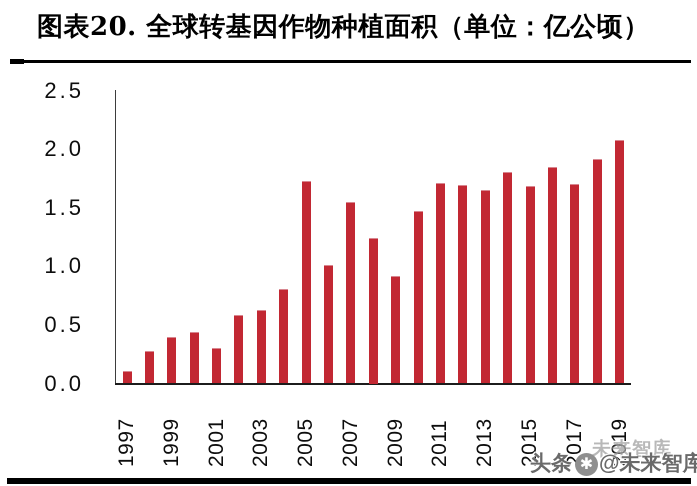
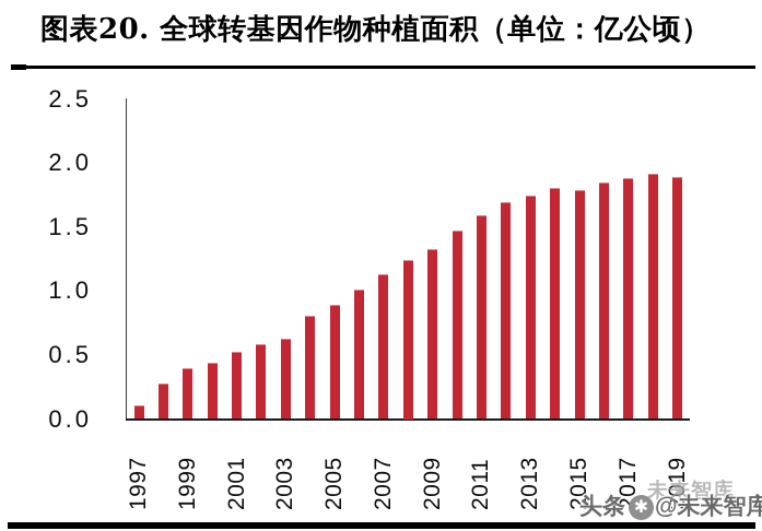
2001: 0.31 -> 0.53
2005: 1.73 -> 0.90
2007: 1.55 -> 1.14
2009: 0.92 -> 1.33
2011: 1.72 -> 1.60
2013: 1.66 -> 1.75
2015: 1.69 -> 1.79
2017: 1.71 -> 1.89
2019: 2.08 -> 1.90
